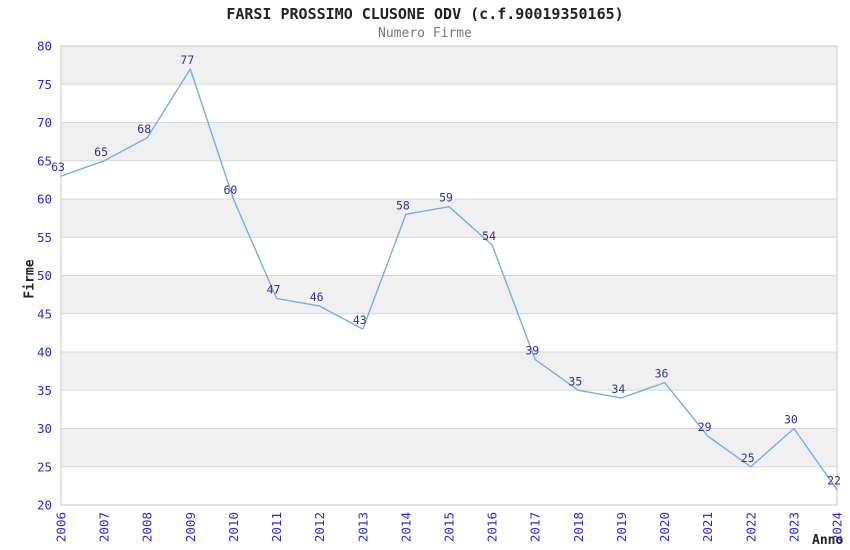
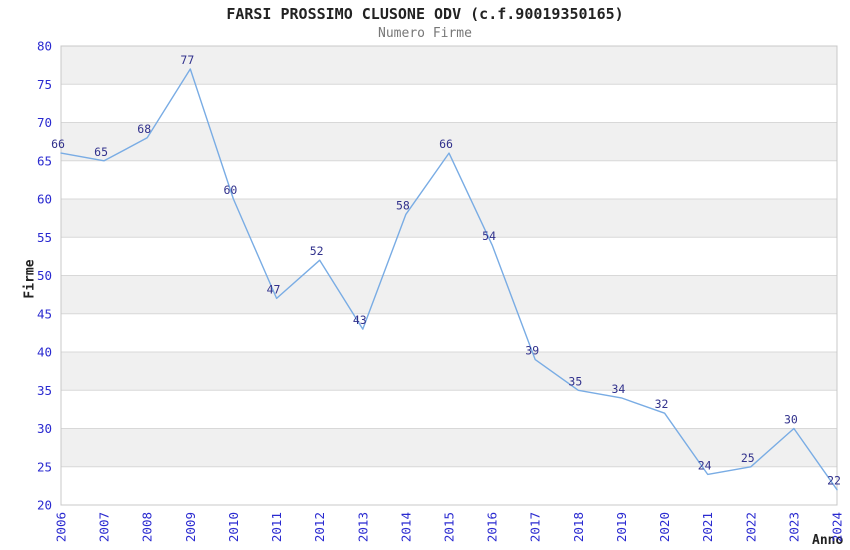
2006: 63 -> 66
2012: 46 -> 52
2015: 59 -> 66
2020: 36 -> 32
2021: 29 -> 24
